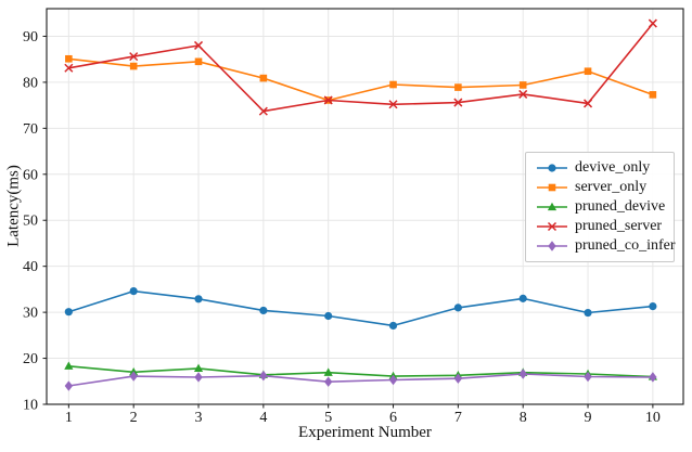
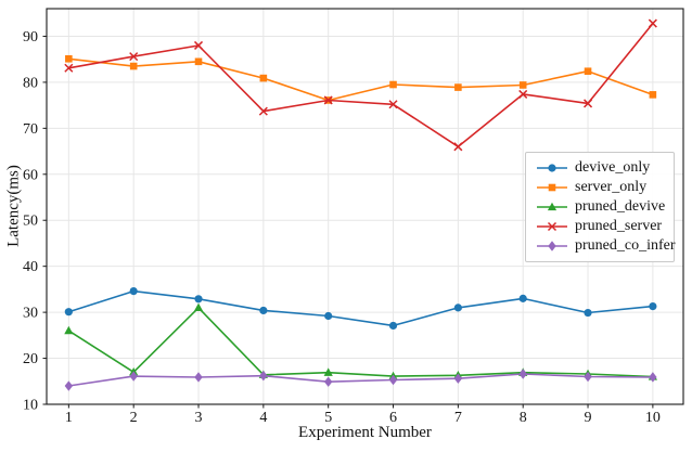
pruned_devive/1: 18 -> 26
pruned_devive/3: 18 -> 31
pruned_server/7: 76 -> 66
